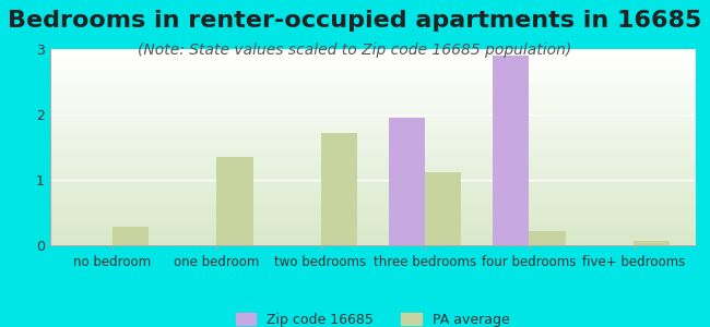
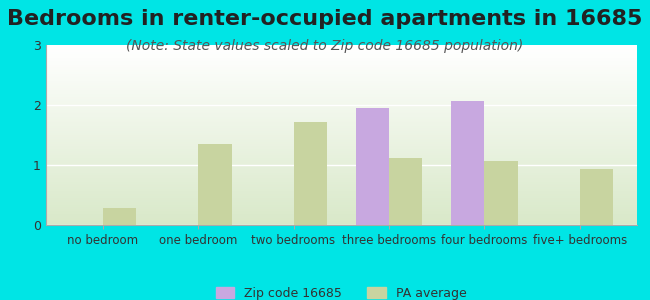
Zip code 16685/four bedrooms: 2.90 -> 2.06
PA average/four bedrooms: 0.22 -> 1.06
PA average/five+ bedrooms: 0.07 -> 0.94
